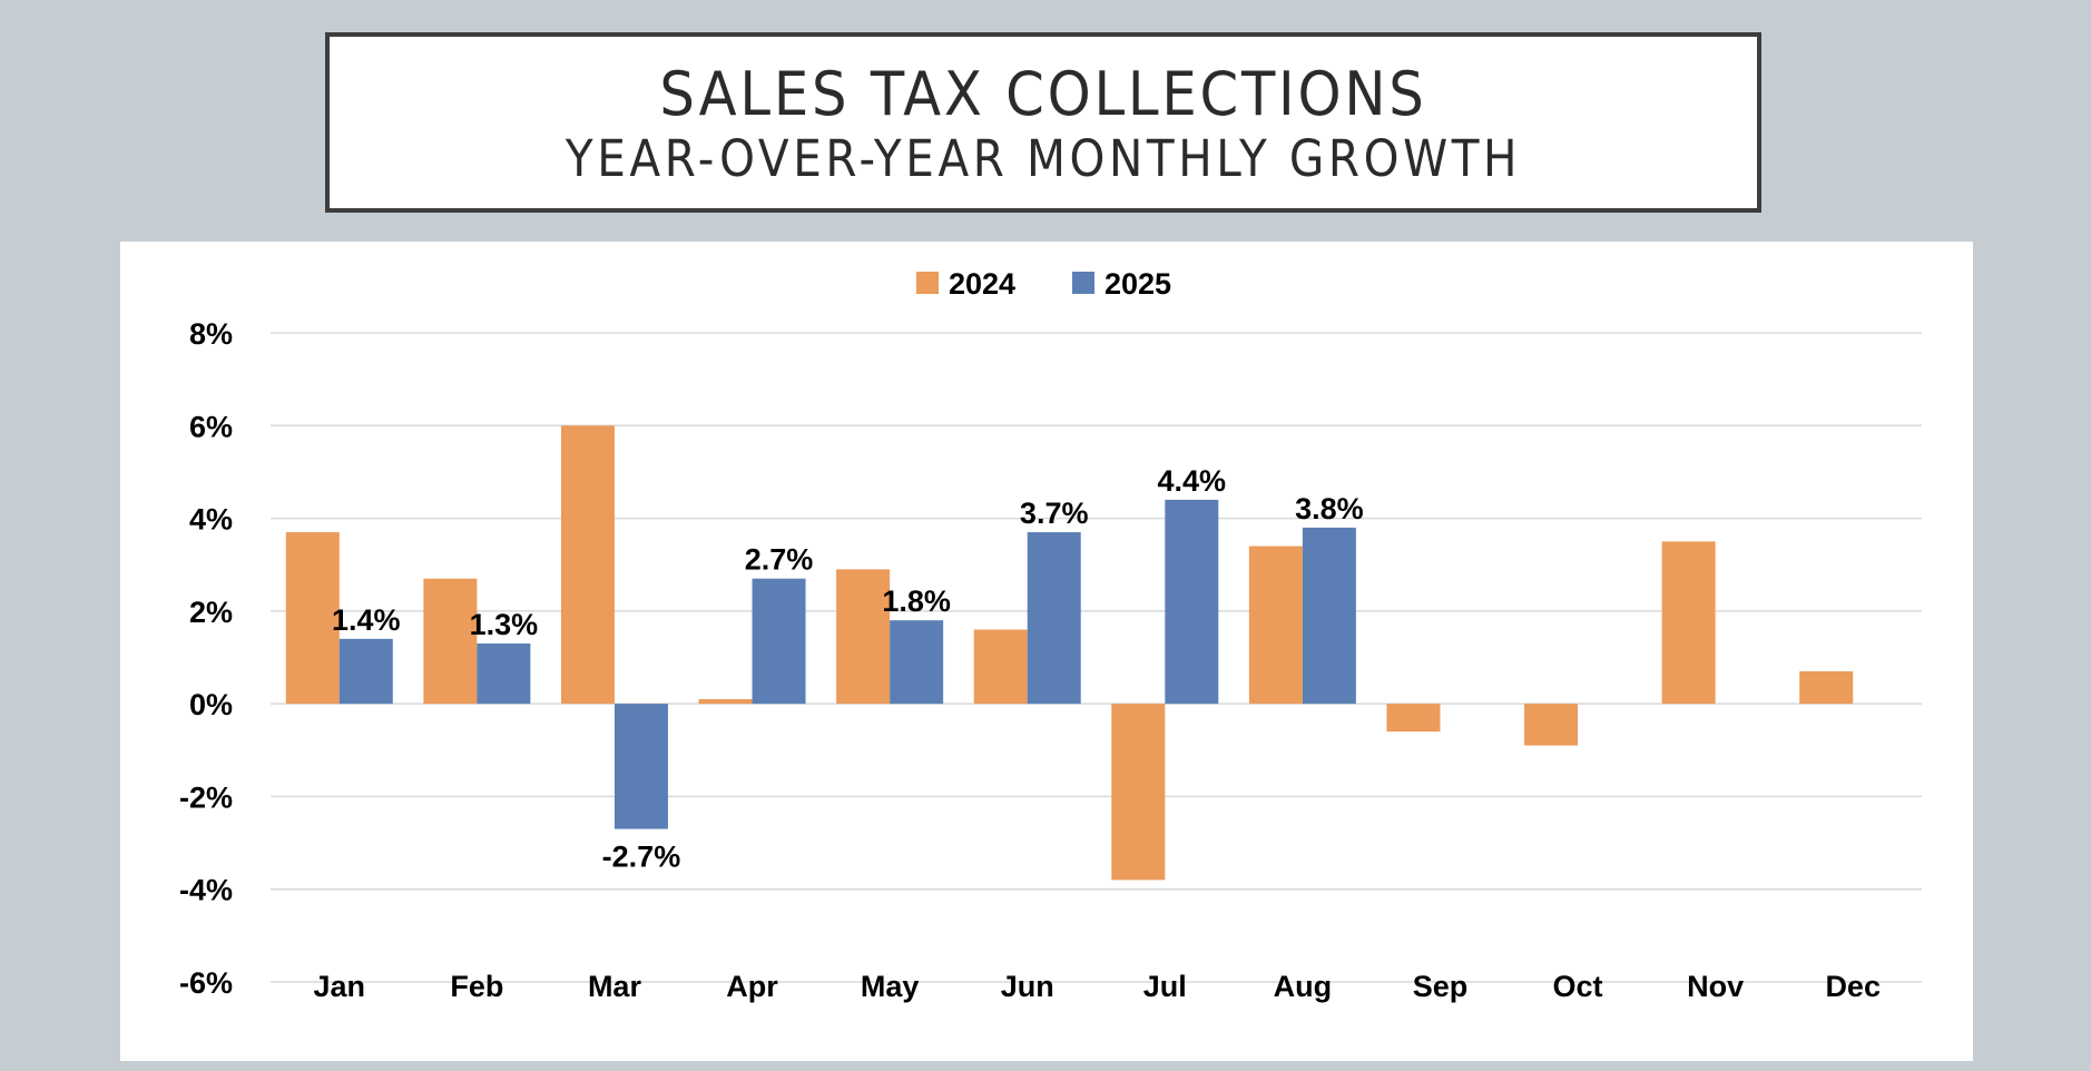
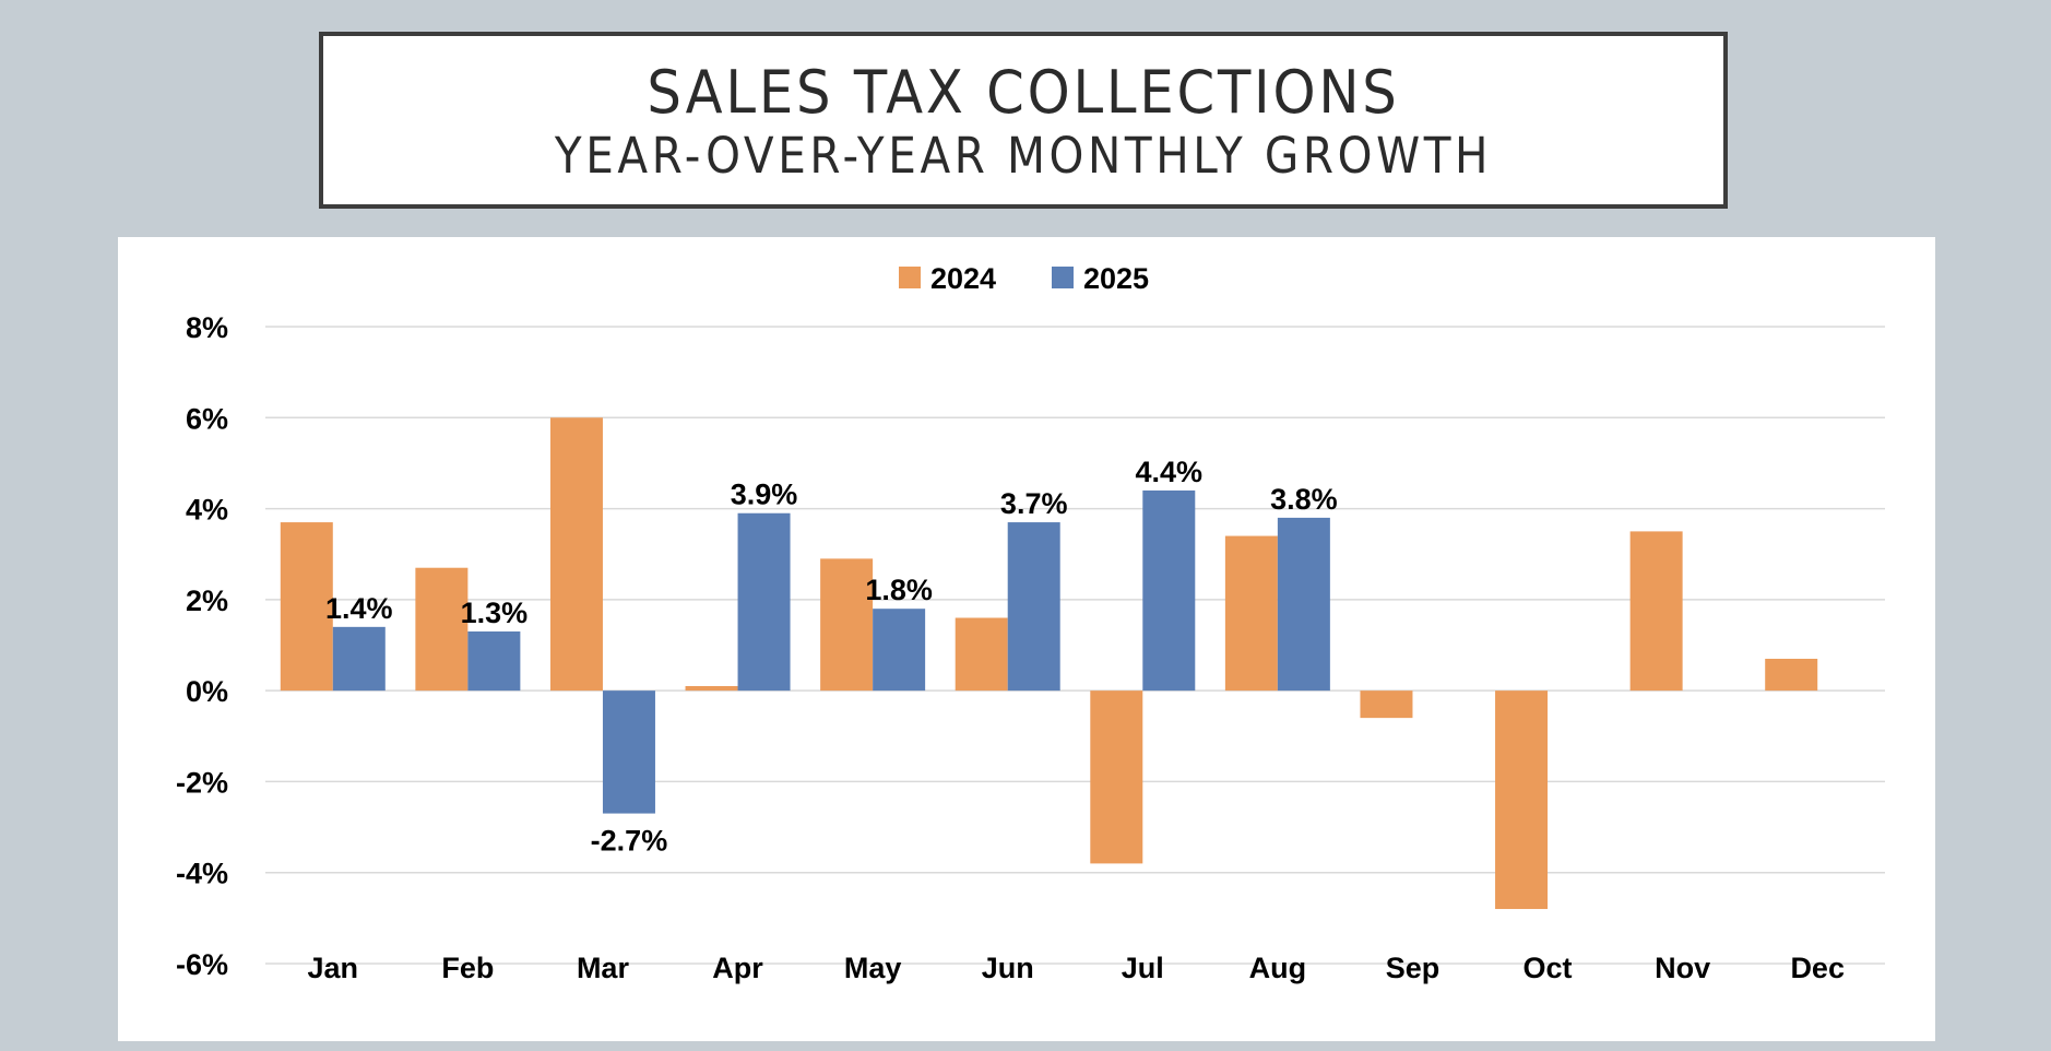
2025/Apr: 2.7% -> 3.9%
2024/Oct: -0.9% -> -4.8%
